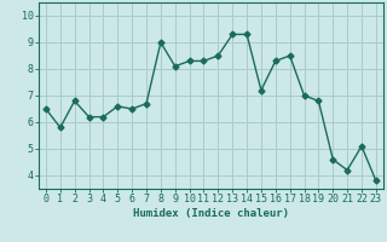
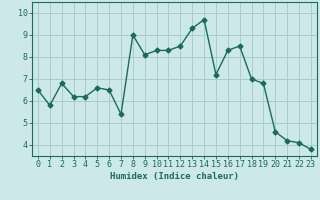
7: 6.7 -> 5.4
14: 9.3 -> 9.7
22: 5.1 -> 4.1
